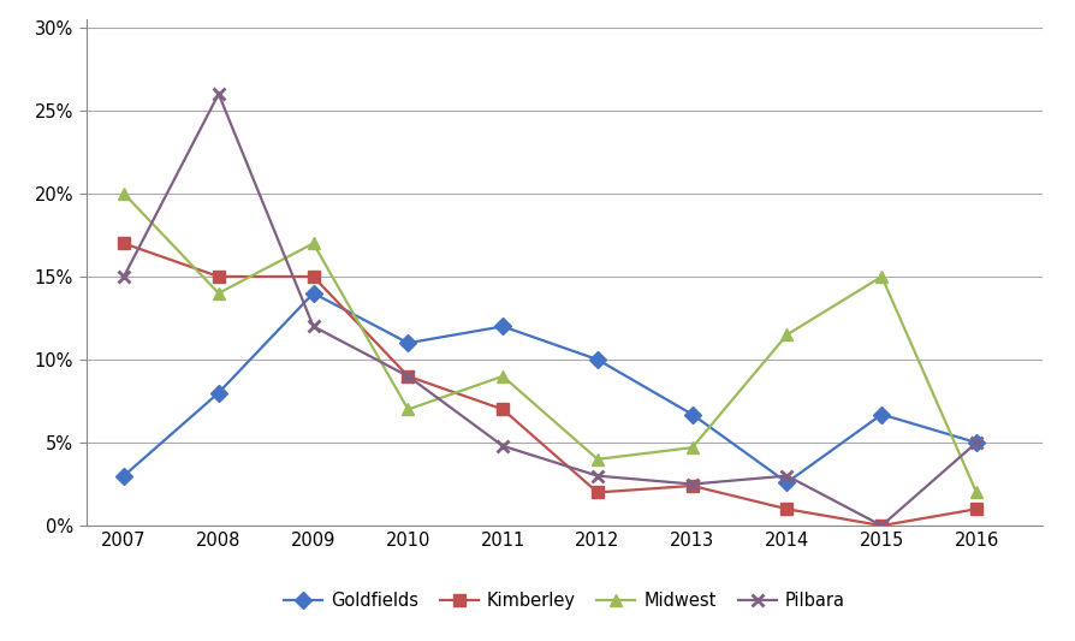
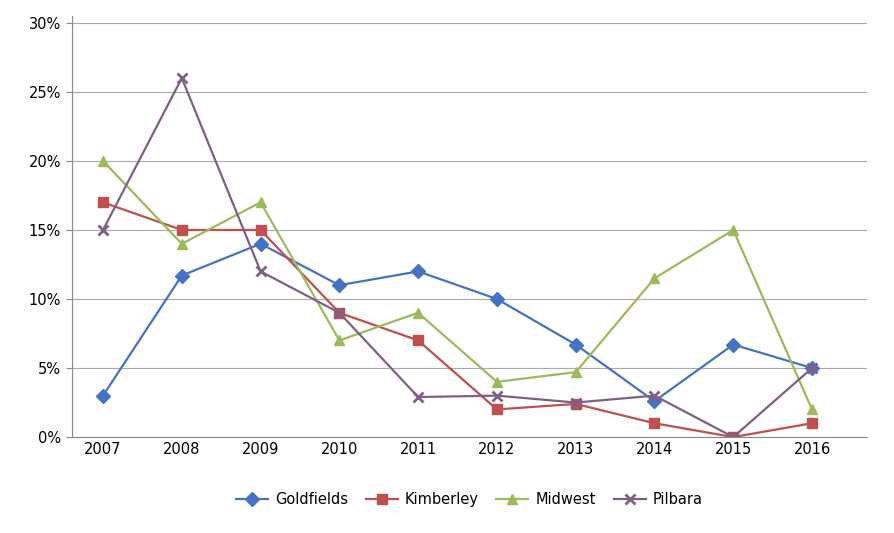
Goldfields/2008: 8.0% -> 11.7%
Pilbara/2011: 4.8% -> 2.9%
